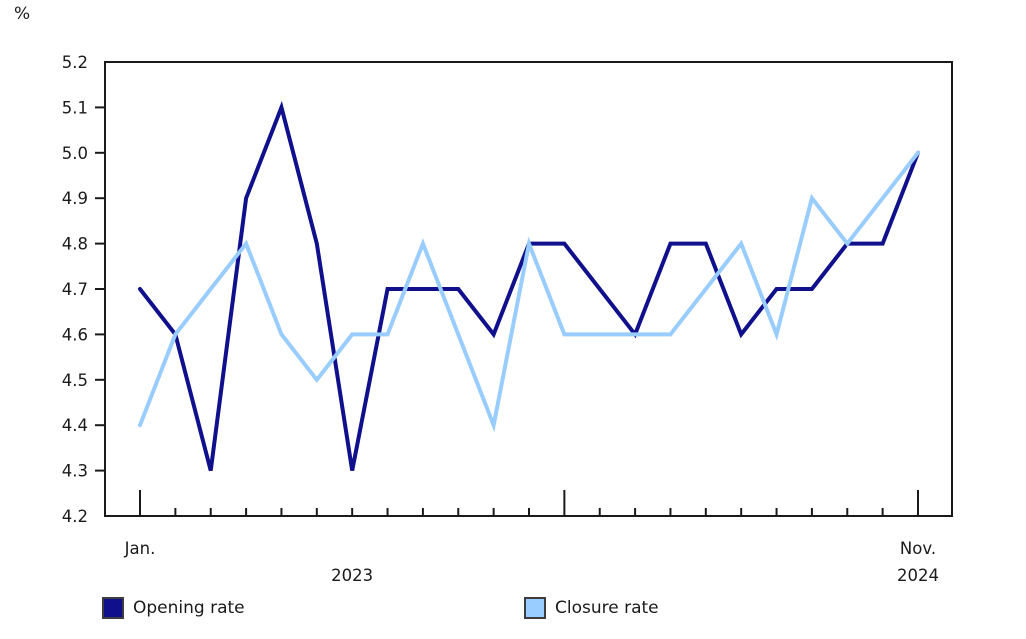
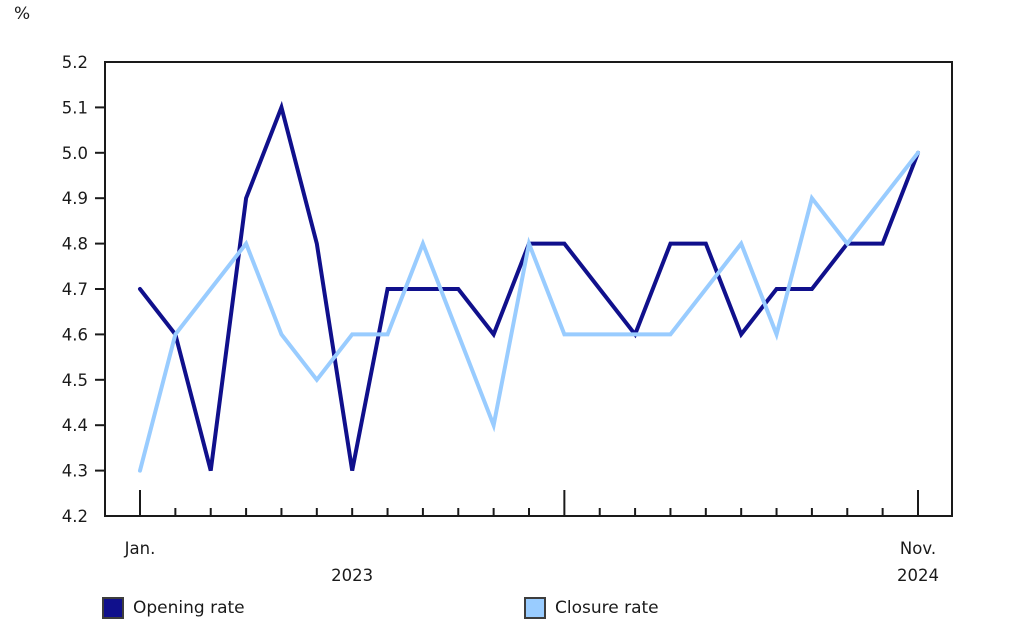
Closure rate/Jan. 2023: 4.4 -> 4.3
